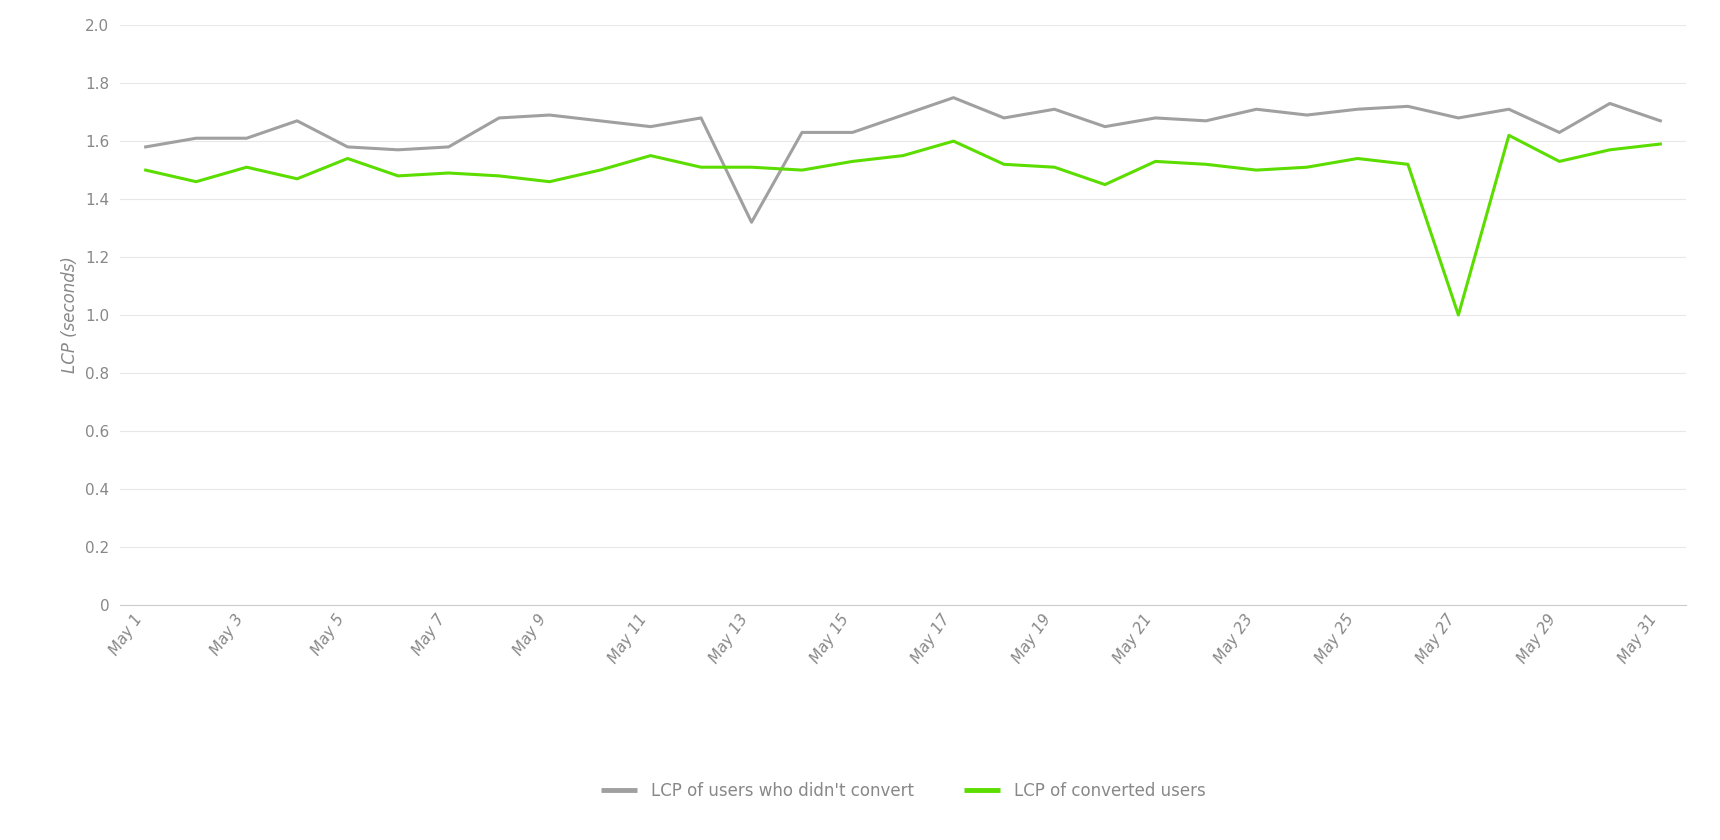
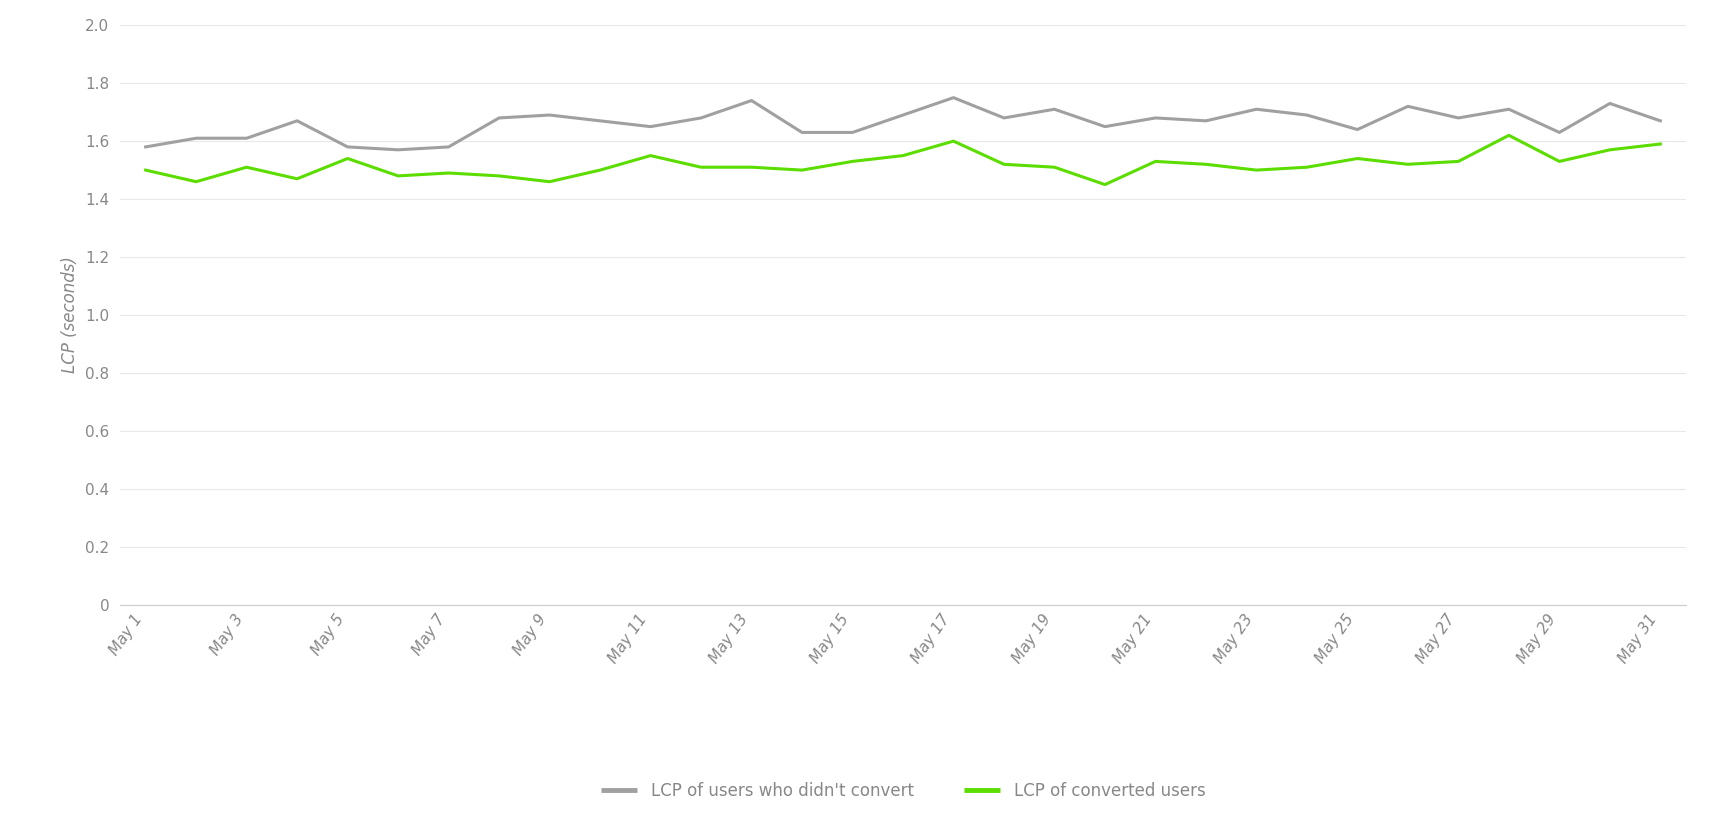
LCP of users who didn't convert/May 13: 1.32 -> 1.74
LCP of users who didn't convert/May 25: 1.71 -> 1.64
LCP of converted users/May 27: 1.00 -> 1.53
